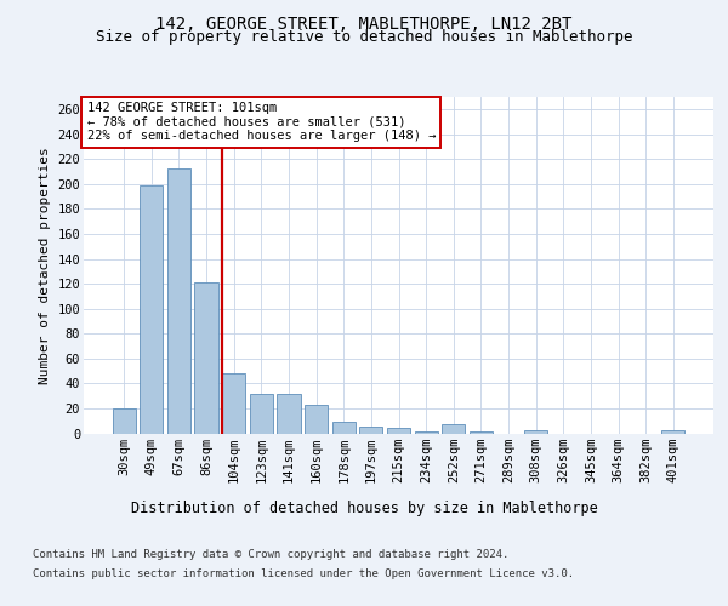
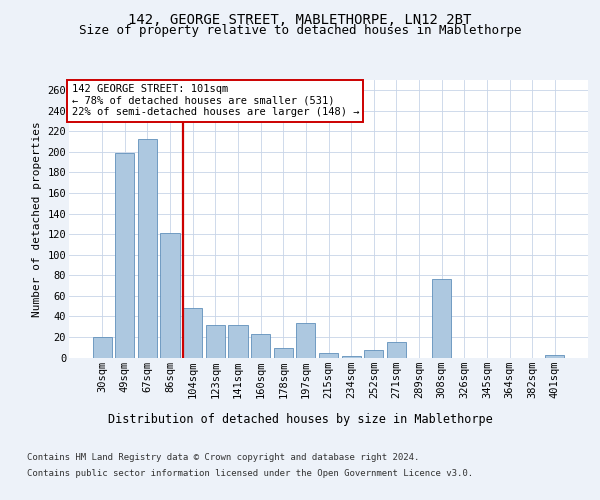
197sqm: 5 -> 34
271sqm: 1 -> 15
308sqm: 2 -> 76
